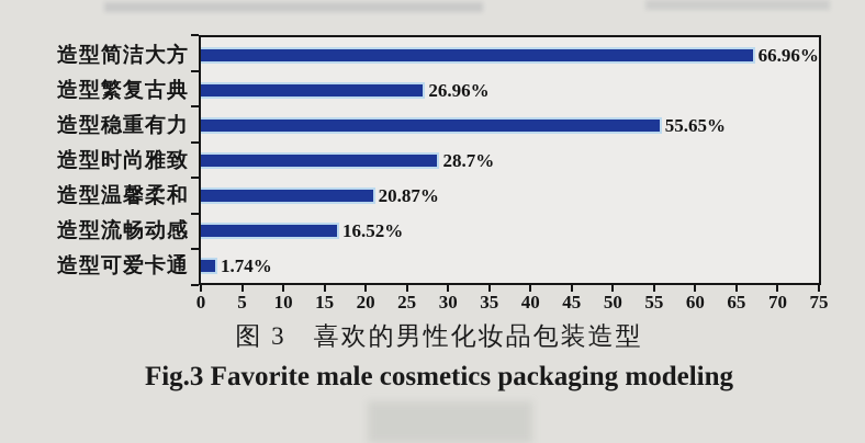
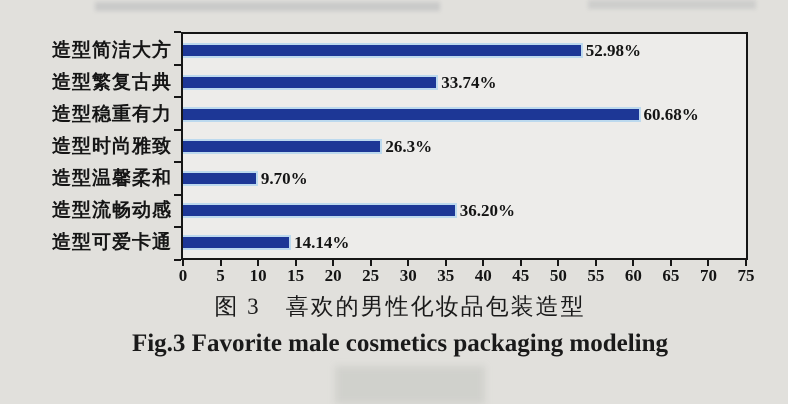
造型简洁大方: 66.96% -> 52.98%
造型繁复古典: 26.96% -> 33.74%
造型稳重有力: 55.65% -> 60.68%
造型时尚雅致: 28.7% -> 26.3%
造型温馨柔和: 20.87% -> 9.70%
造型流畅动感: 16.52% -> 36.20%
造型可爱卡通: 1.74% -> 14.14%
